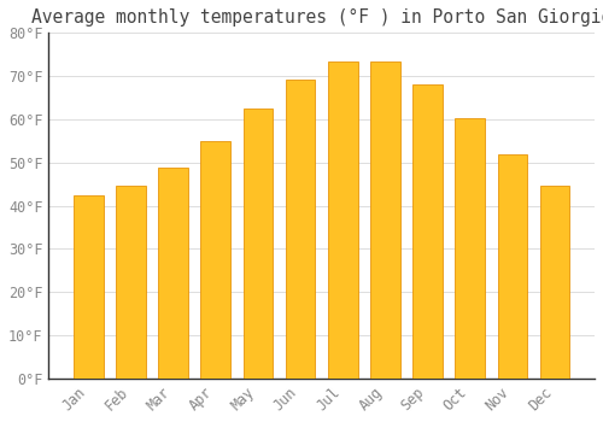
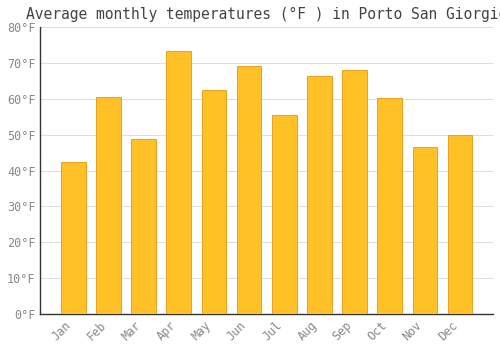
Feb: 44.6°F -> 60.5°F
Apr: 55.0°F -> 73.5°F
Jul: 73.4°F -> 55.5°F
Aug: 73.4°F -> 66.5°F
Nov: 51.8°F -> 46.5°F
Dec: 44.6°F -> 50.0°F
